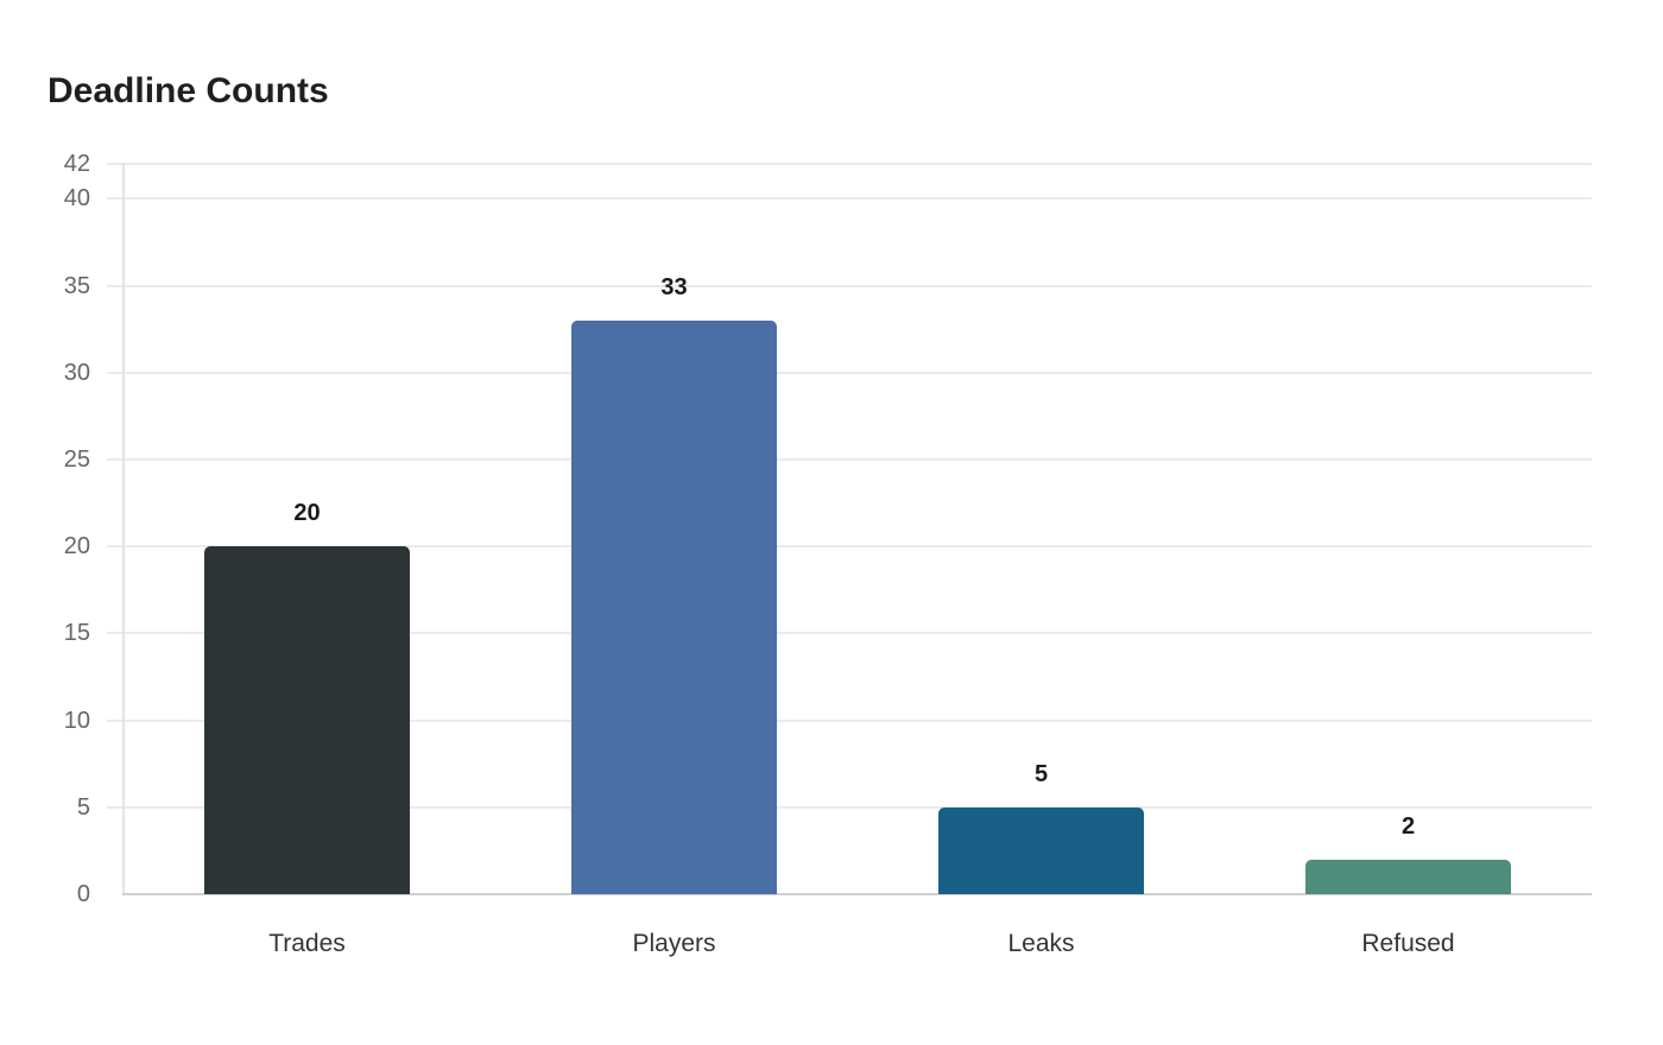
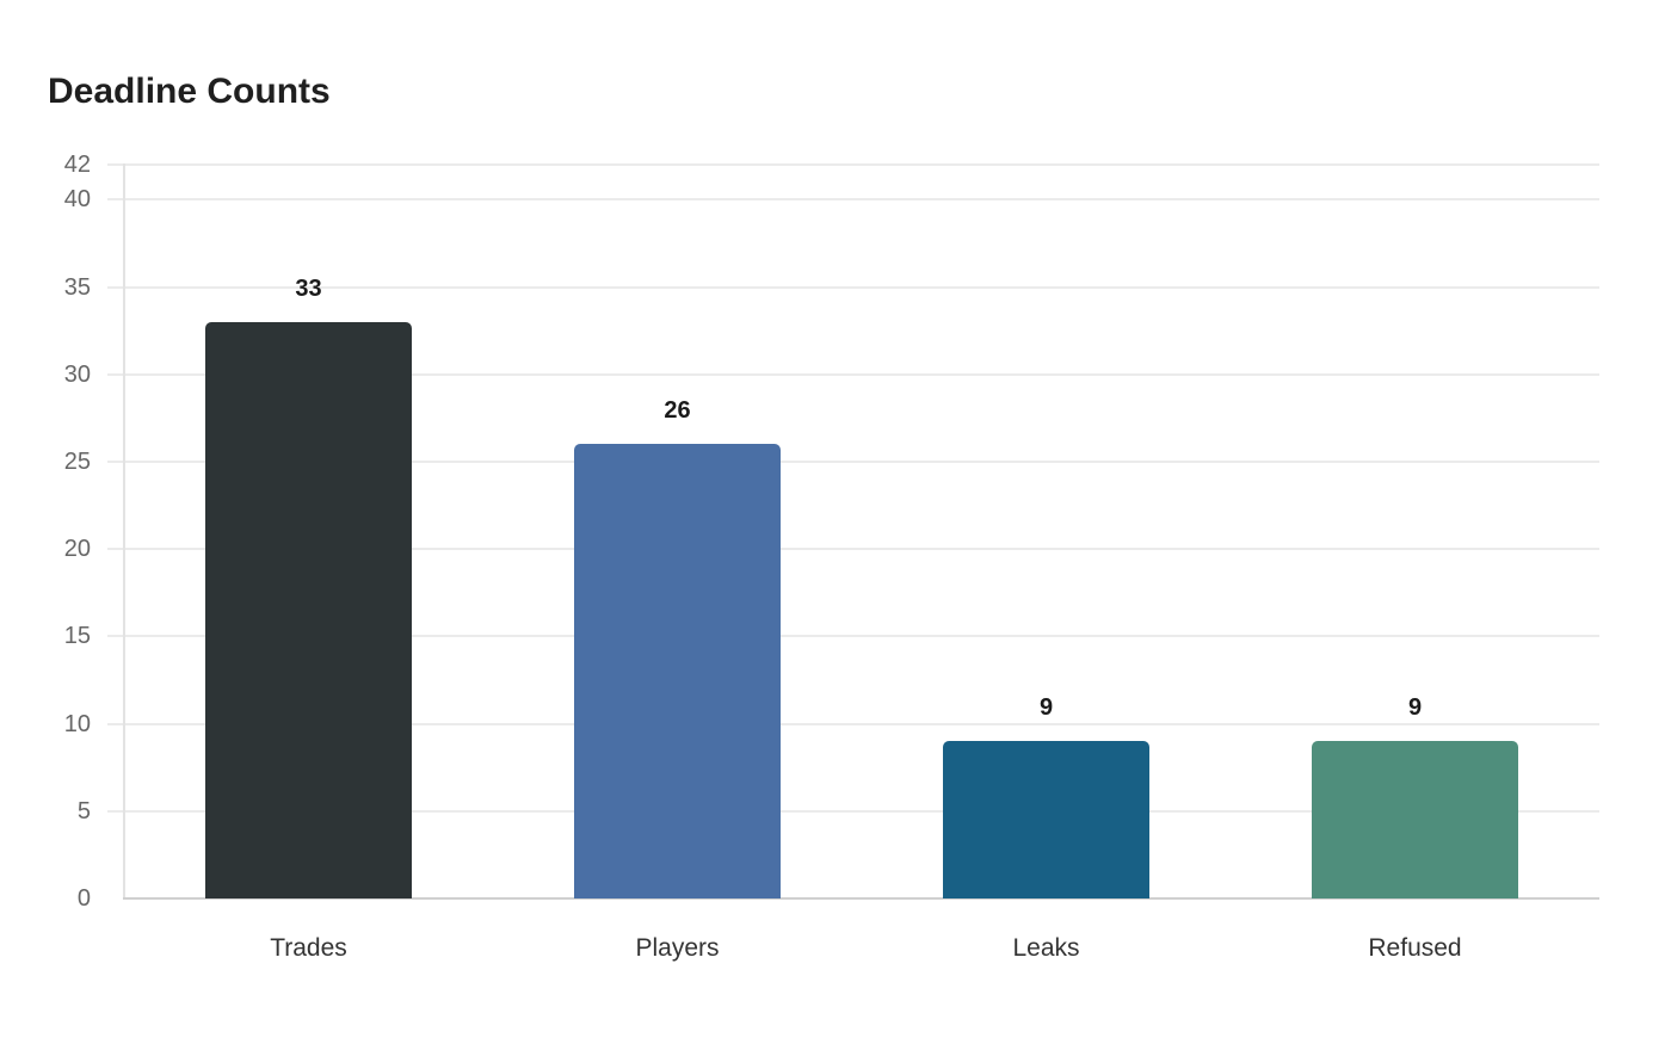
Trades: 20 -> 33
Players: 33 -> 26
Leaks: 5 -> 9
Refused: 2 -> 9
